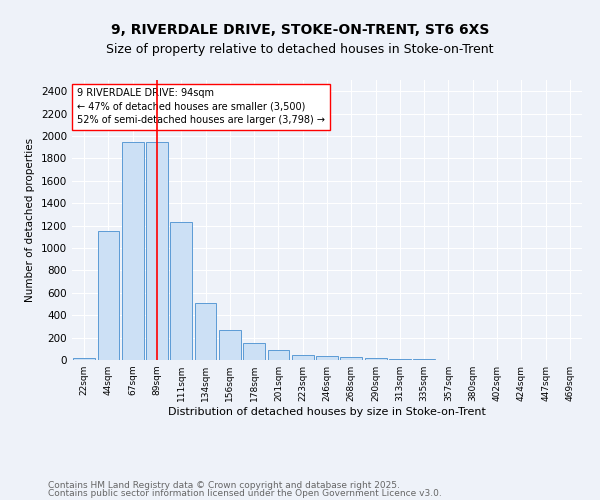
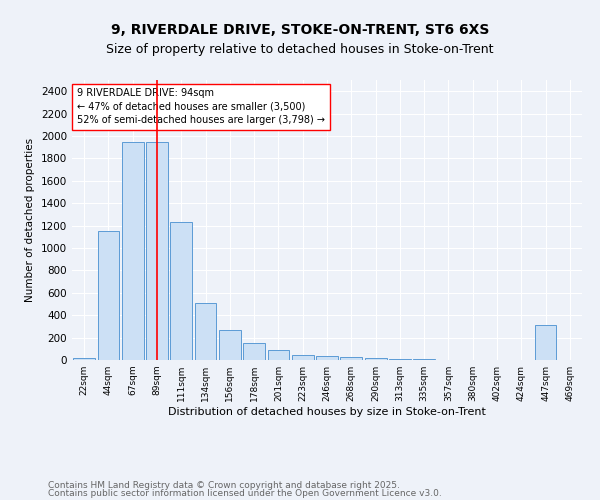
447sqm: 0 -> 310
